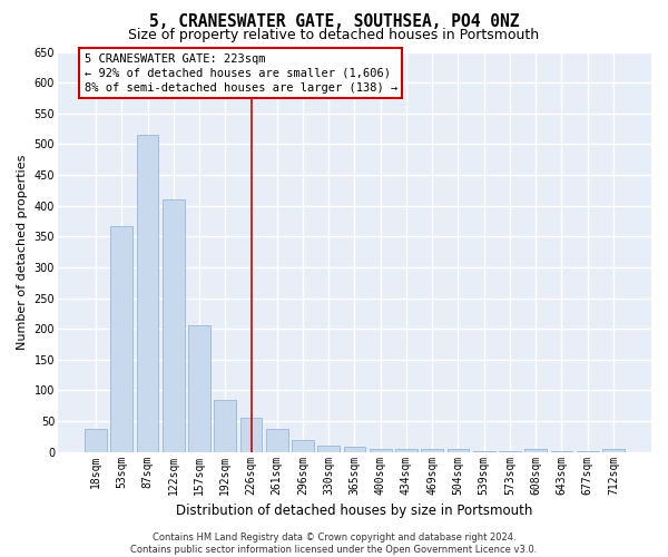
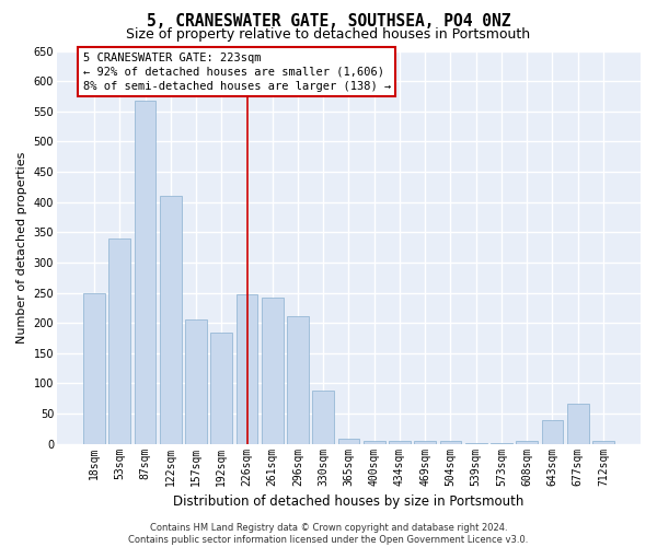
18sqm: 37 -> 250
53sqm: 367 -> 340
87sqm: 515 -> 568
192sqm: 85 -> 184
226sqm: 55 -> 248
261sqm: 37 -> 242
296sqm: 20 -> 212
330sqm: 10 -> 88
643sqm: 2 -> 40
677sqm: 2 -> 66
